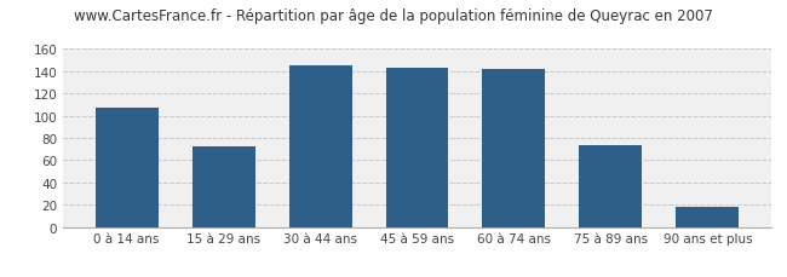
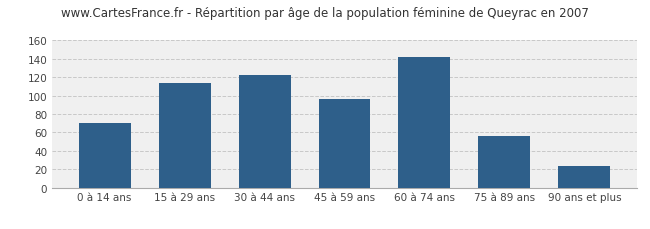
0 à 14 ans: 107 -> 70
15 à 29 ans: 72 -> 114
30 à 44 ans: 145 -> 122
45 à 59 ans: 143 -> 96
75 à 89 ans: 74 -> 56
90 ans et plus: 18 -> 24
